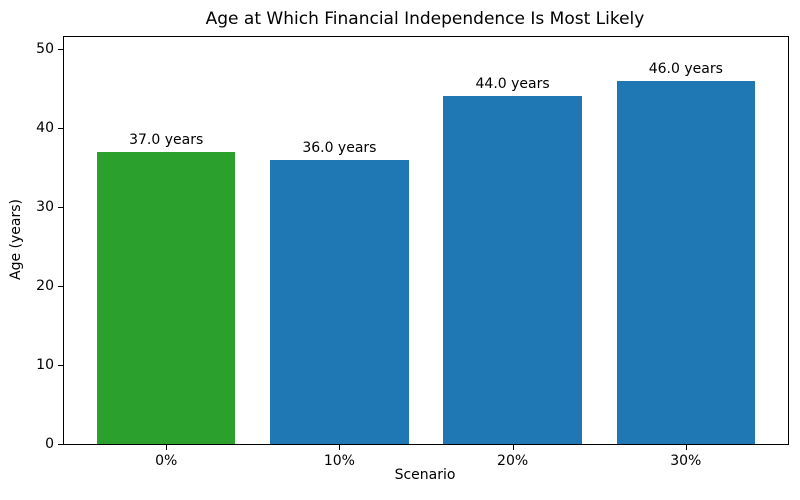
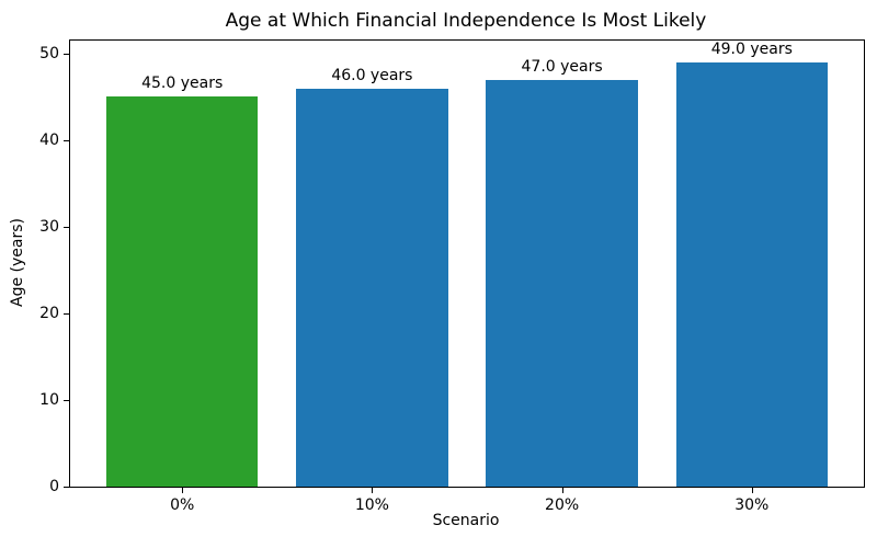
0%: 37.0 -> 45.0
10%: 36.0 -> 46.0
20%: 44.0 -> 47.0
30%: 46.0 -> 49.0
